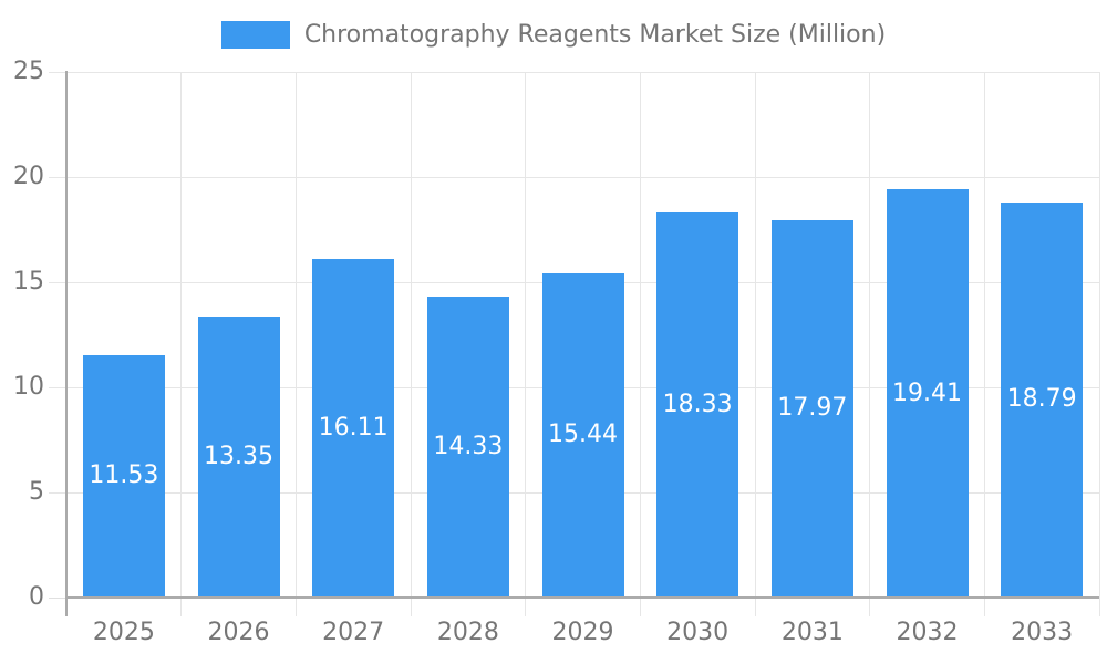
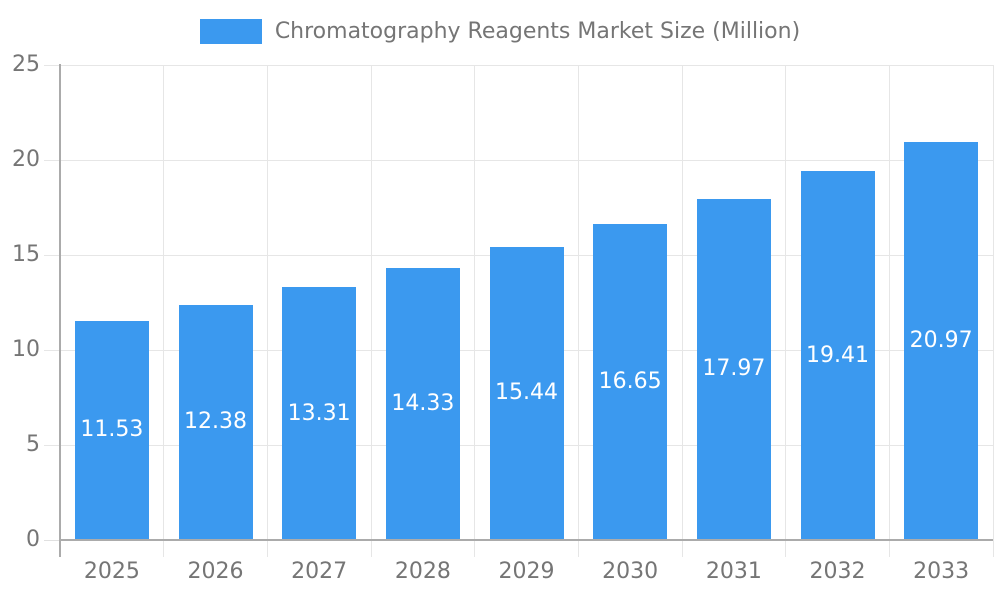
2026: 13.35 -> 12.38
2027: 16.11 -> 13.31
2030: 18.33 -> 16.65
2033: 18.79 -> 20.97
